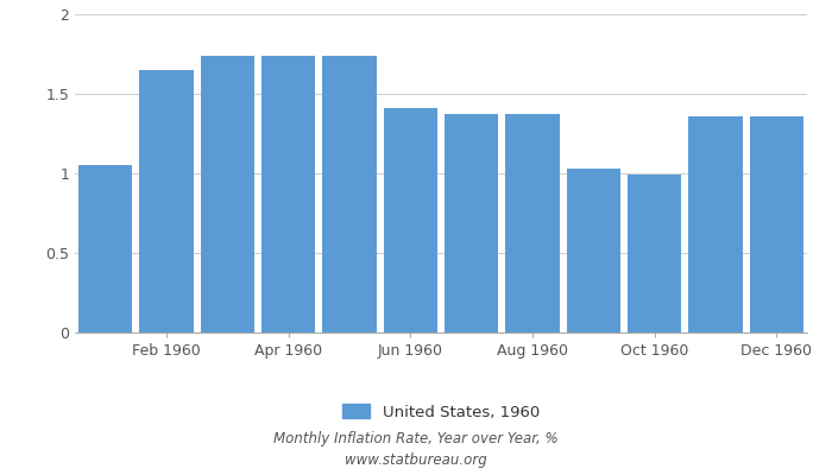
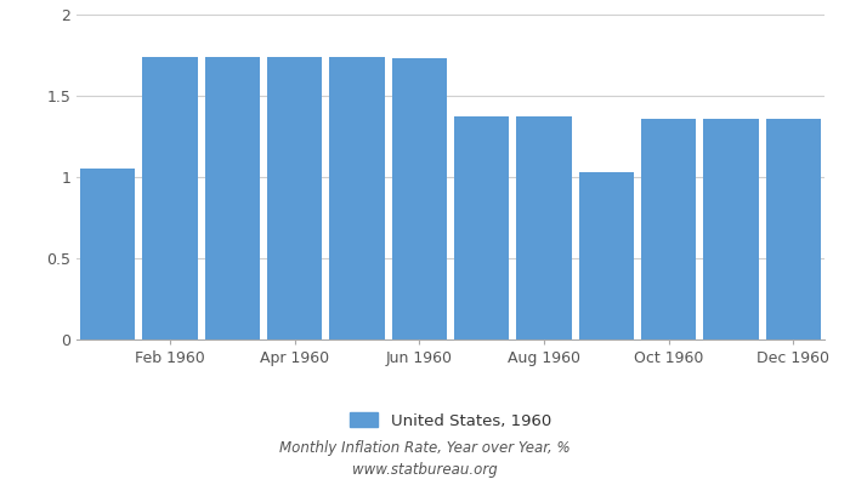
Feb 1960: 1.65 -> 1.74
Jun 1960: 1.41 -> 1.73
Oct 1960: 0.99 -> 1.36
